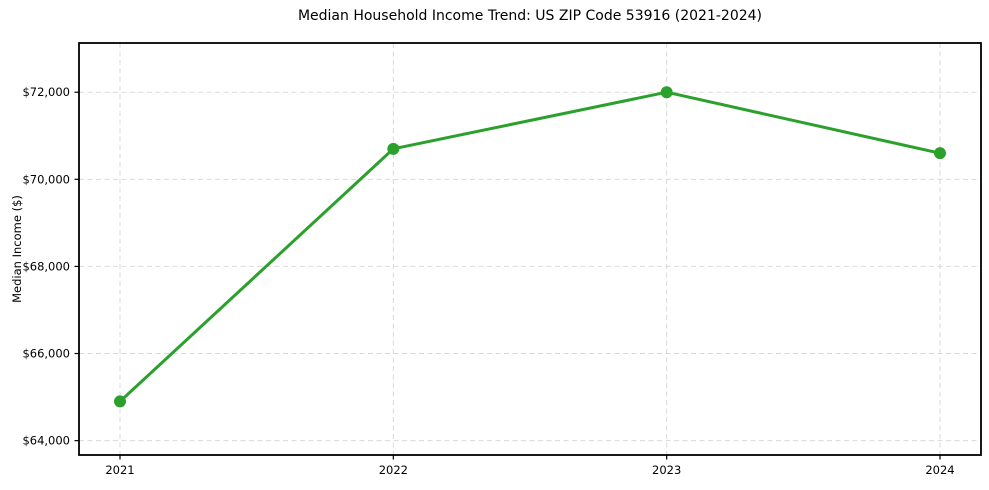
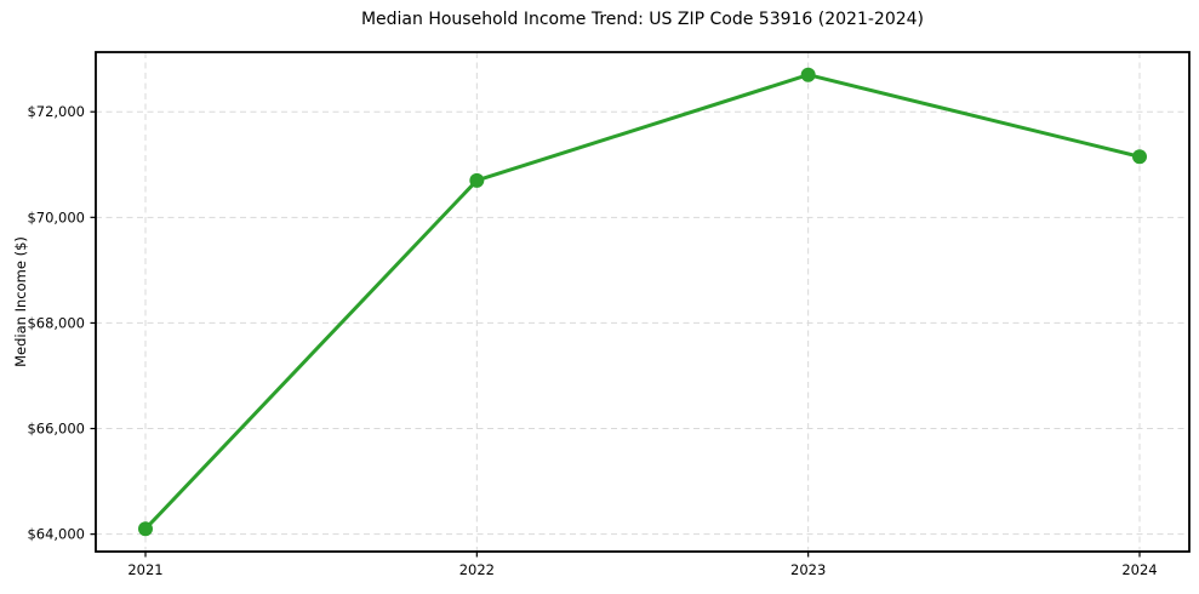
2021: $64900 -> $64100
2023: $72000 -> $72700
2024: $70600 -> $71200
